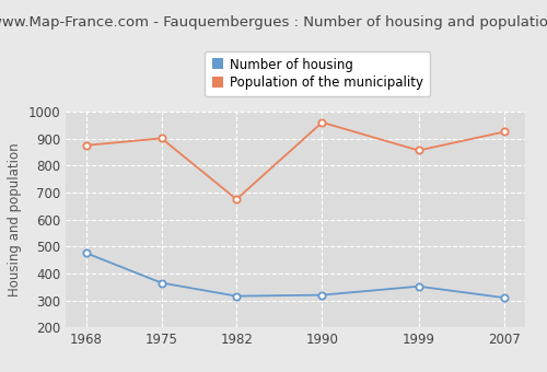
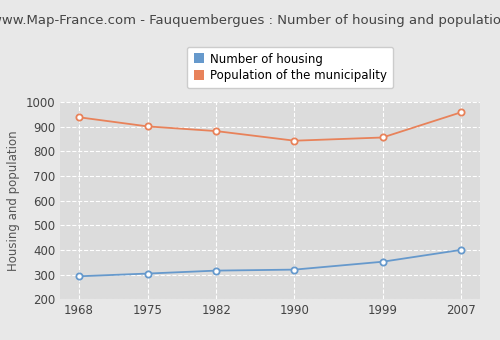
Number of housing/1968: 475 -> 293
Population of the municipality/1968: 875 -> 938
Number of housing/1975: 365 -> 304
Population of the municipality/1982: 675 -> 882
Population of the municipality/1990: 960 -> 843
Number of housing/2007: 310 -> 400
Population of the municipality/2007: 925 -> 958
